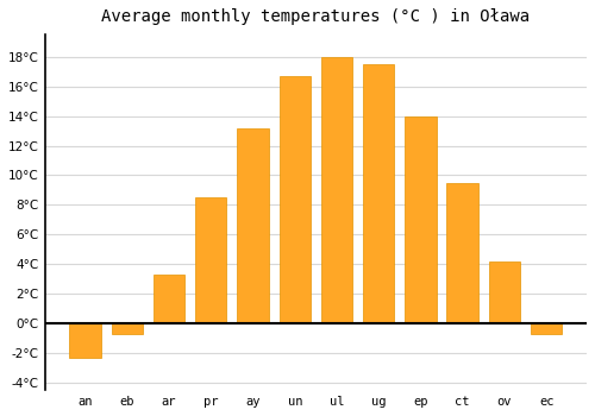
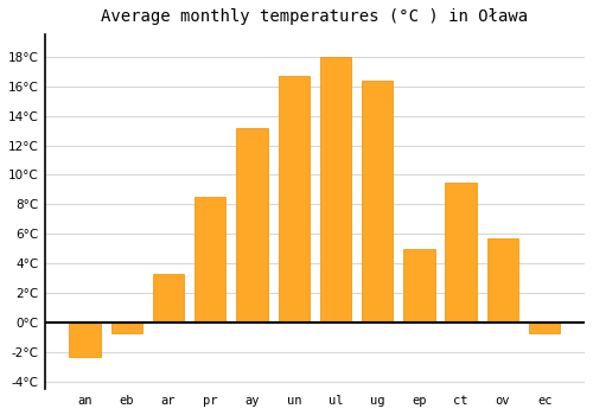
ug: 17.5°C -> 16.4°C
ep: 14.0°C -> 5.0°C
ov: 4.2°C -> 5.7°C
